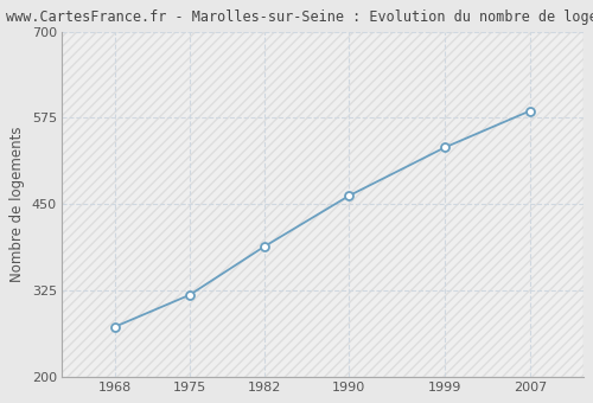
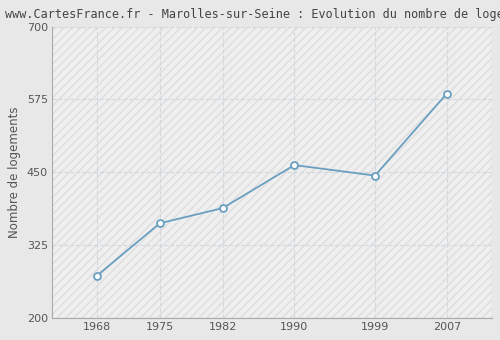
1975: 318 -> 362
1999: 532 -> 444
